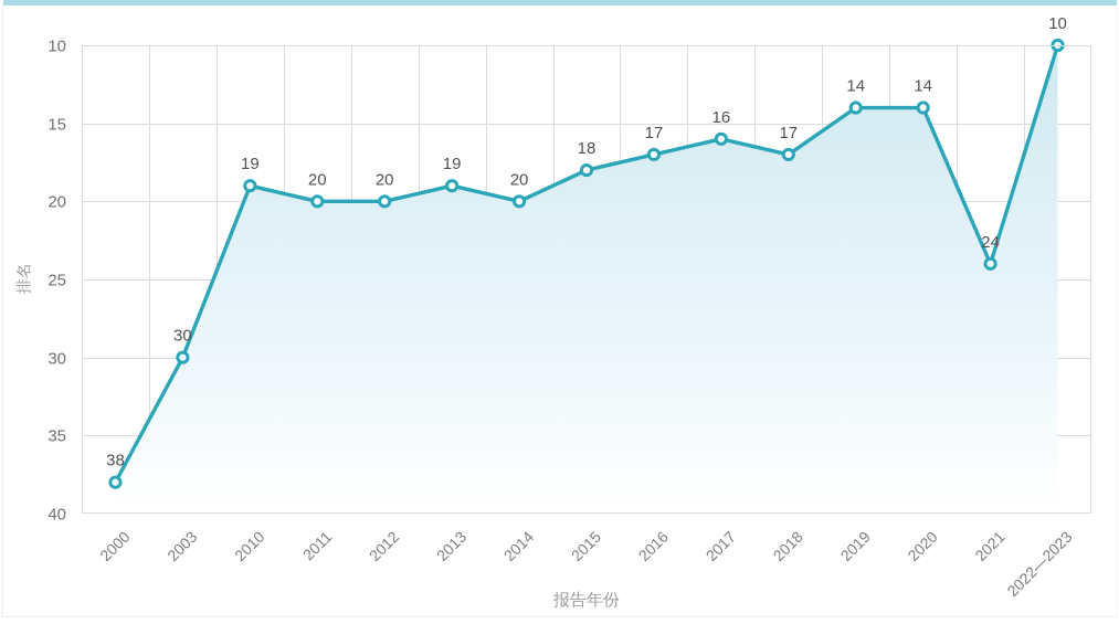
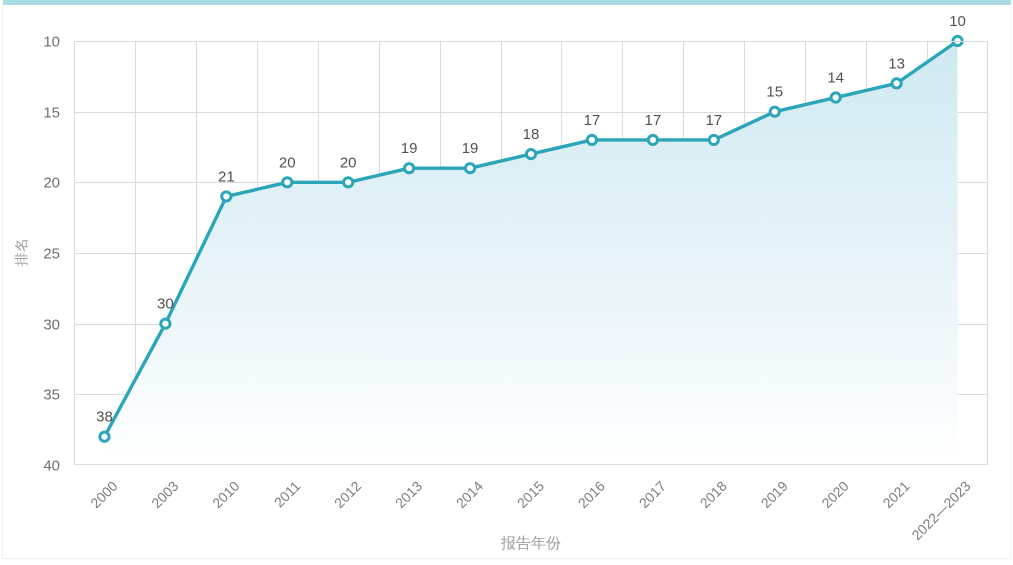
2010: 19 -> 21
2014: 20 -> 19
2017: 16 -> 17
2019: 14 -> 15
2021: 24 -> 13
